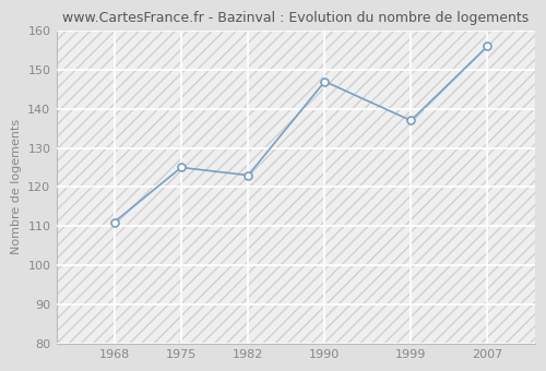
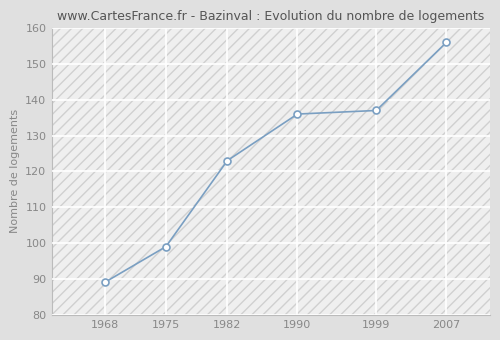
1968: 111 -> 89
1975: 125 -> 99
1990: 147 -> 136
